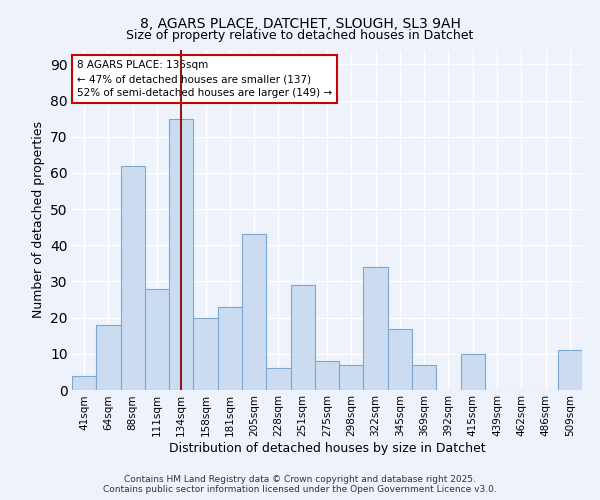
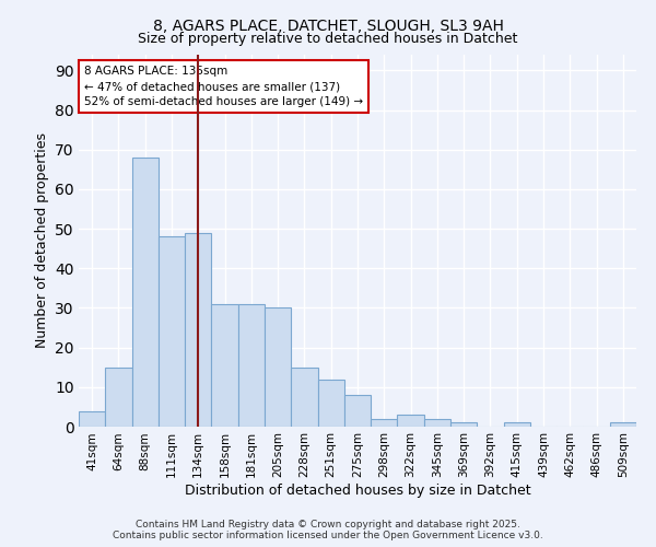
64sqm: 18 -> 15
88sqm: 62 -> 68
111sqm: 28 -> 48
134sqm: 75 -> 49
158sqm: 20 -> 31
181sqm: 23 -> 31
205sqm: 43 -> 30
228sqm: 6 -> 15
251sqm: 29 -> 12
298sqm: 7 -> 2
322sqm: 34 -> 3
345sqm: 17 -> 2
369sqm: 7 -> 1
415sqm: 10 -> 1
509sqm: 11 -> 1
